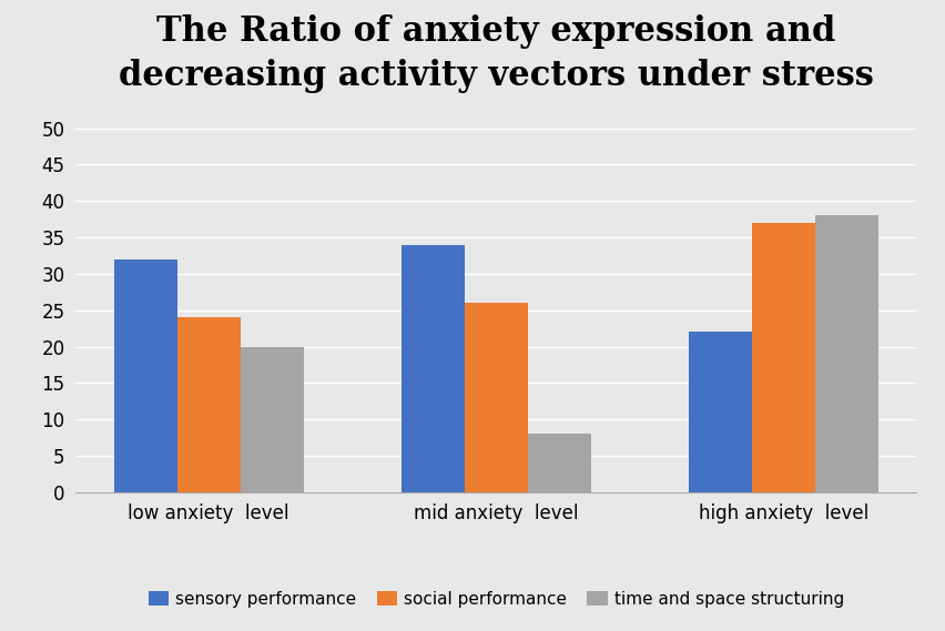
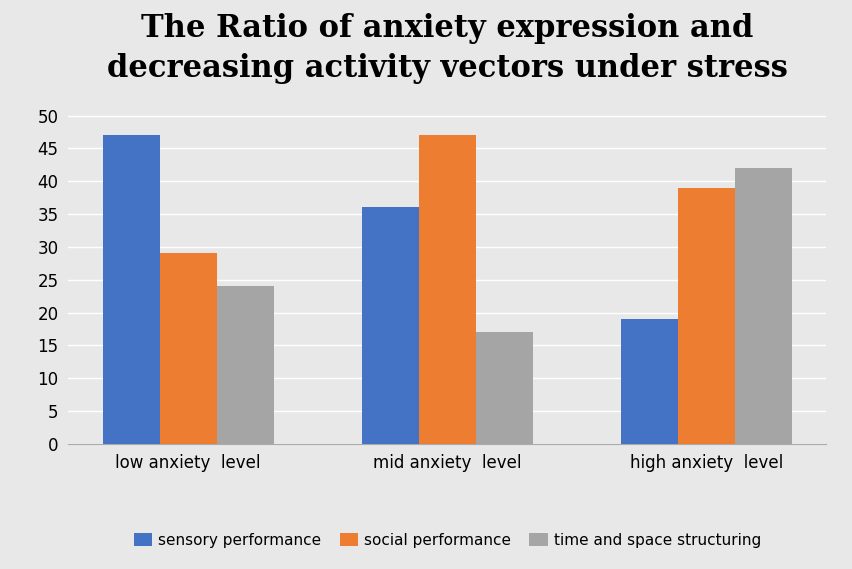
sensory performance/low anxiety level: 32 -> 47
social performance/low anxiety level: 24 -> 29
time and space structuring/low anxiety level: 20 -> 24
sensory performance/mid anxiety level: 34 -> 36
social performance/mid anxiety level: 26 -> 47
time and space structuring/mid anxiety level: 8 -> 17
sensory performance/high anxiety level: 22 -> 19
social performance/high anxiety level: 37 -> 39
time and space structuring/high anxiety level: 38 -> 42
